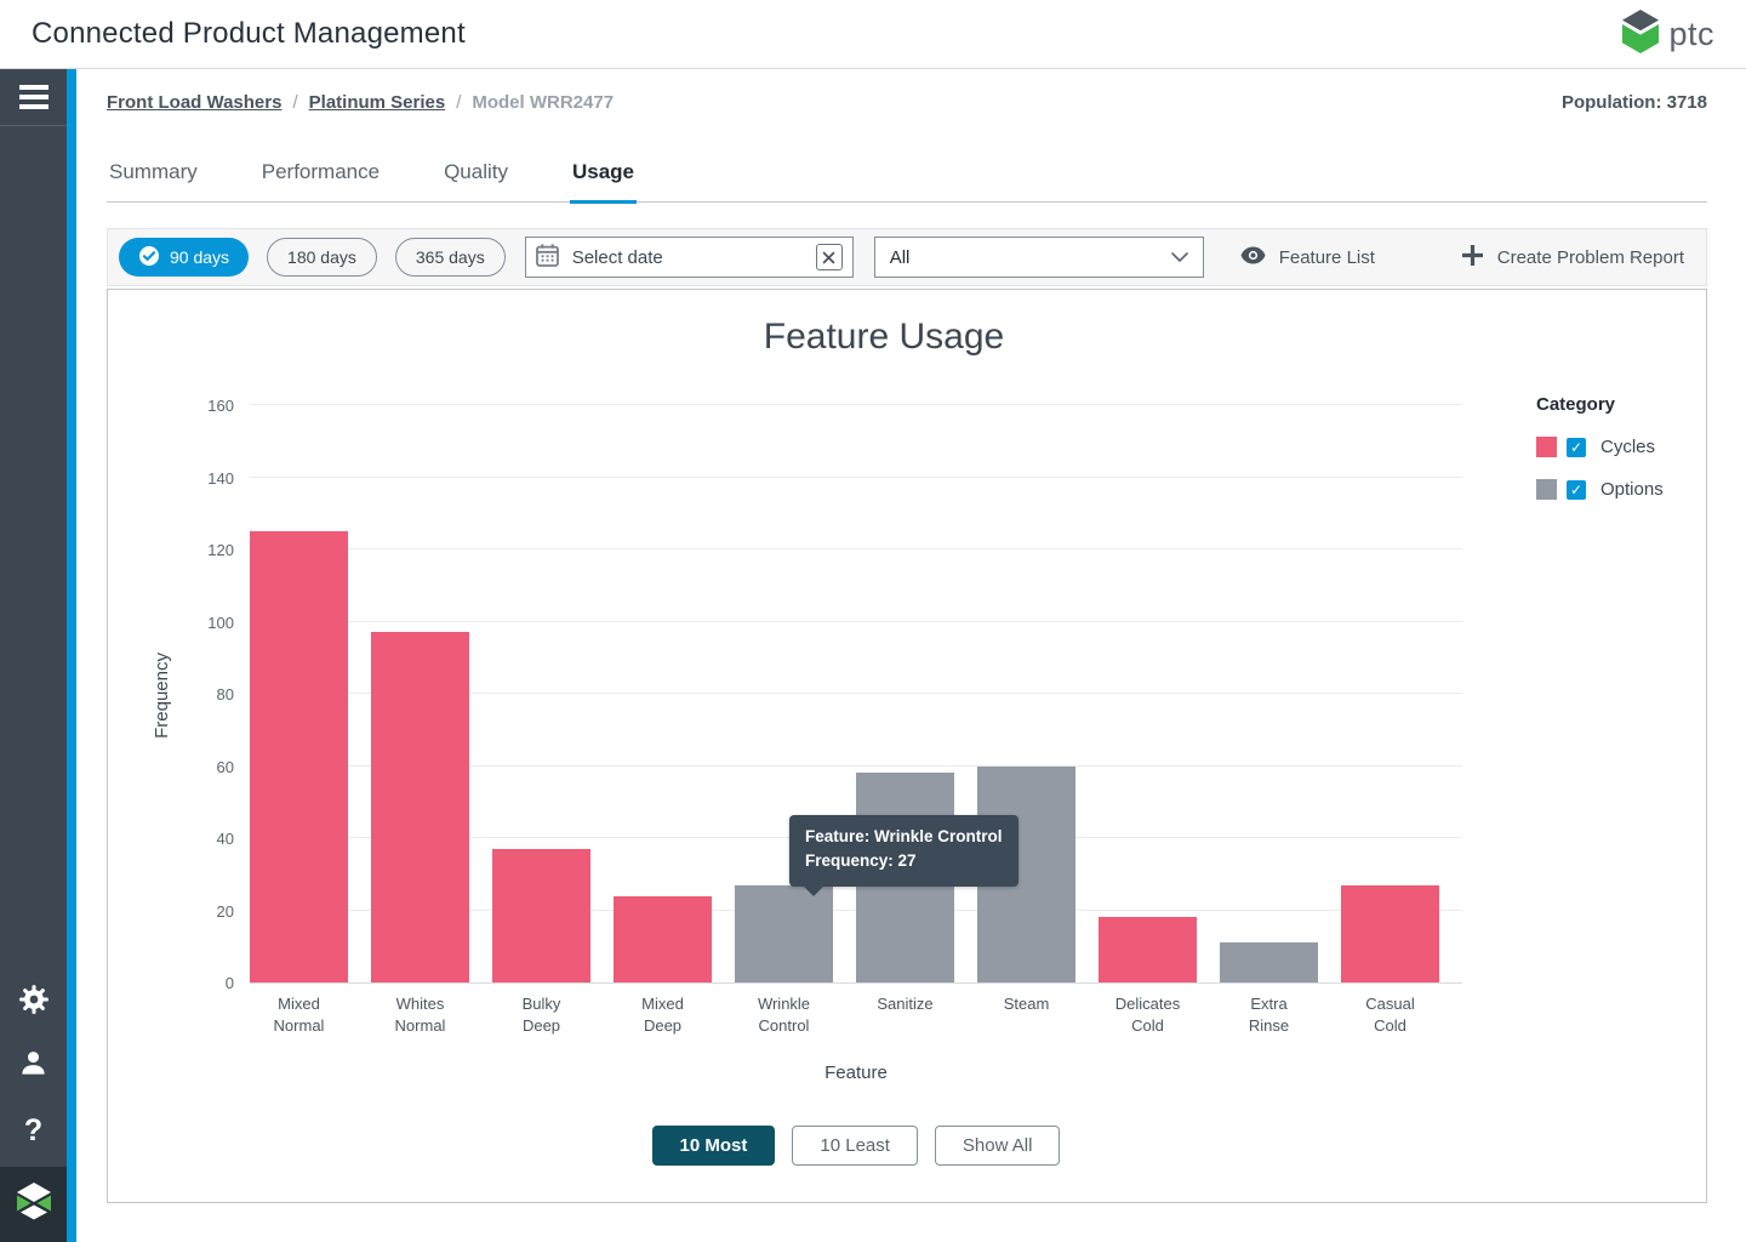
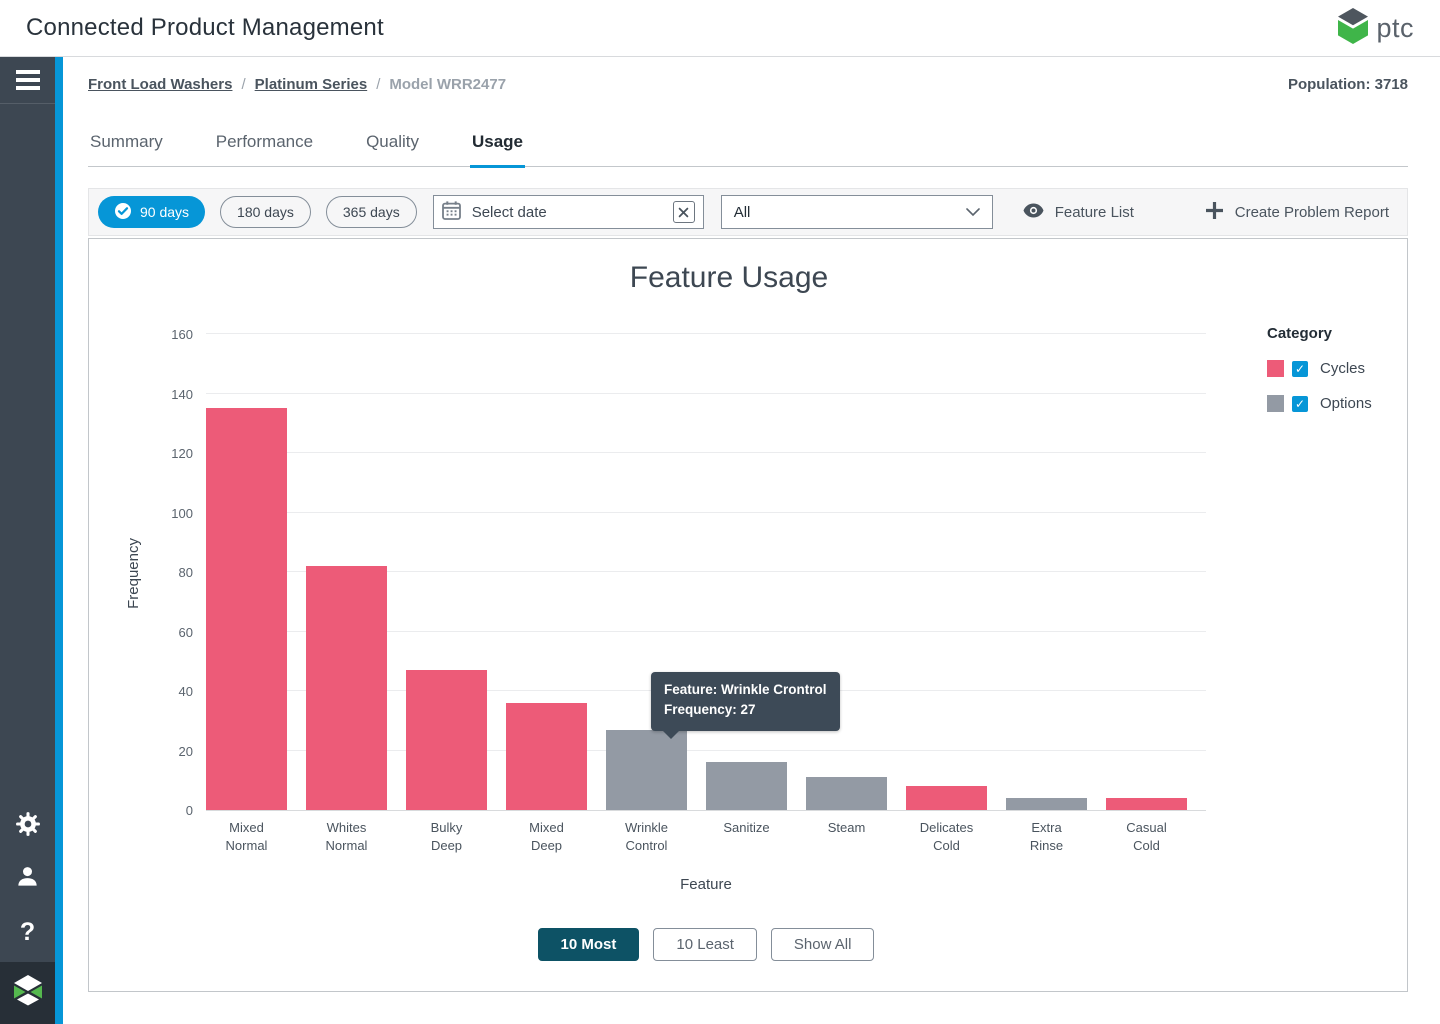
Mixed Normal: 125 -> 135
Whites Normal: 97 -> 82
Bulky Deep: 37 -> 47
Mixed Deep: 24 -> 36
Sanitize: 58 -> 16
Steam: 60 -> 11
Delicates Cold: 18 -> 8
Extra Rinse: 11 -> 4
Casual Cold: 27 -> 4
